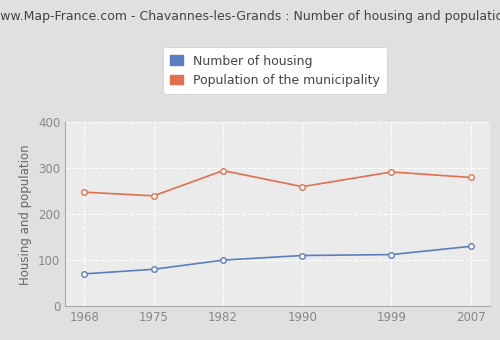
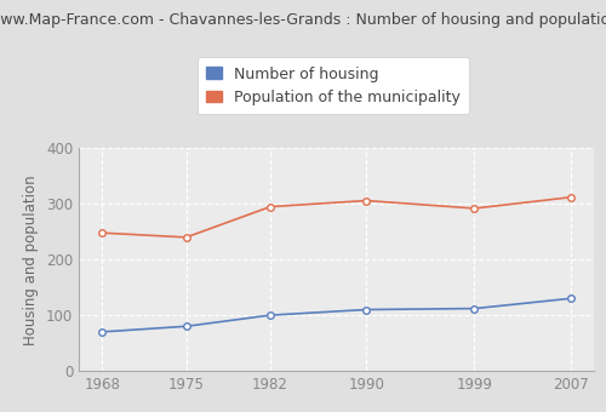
Population of the municipality/1990: 260 -> 306
Population of the municipality/2007: 280 -> 312
